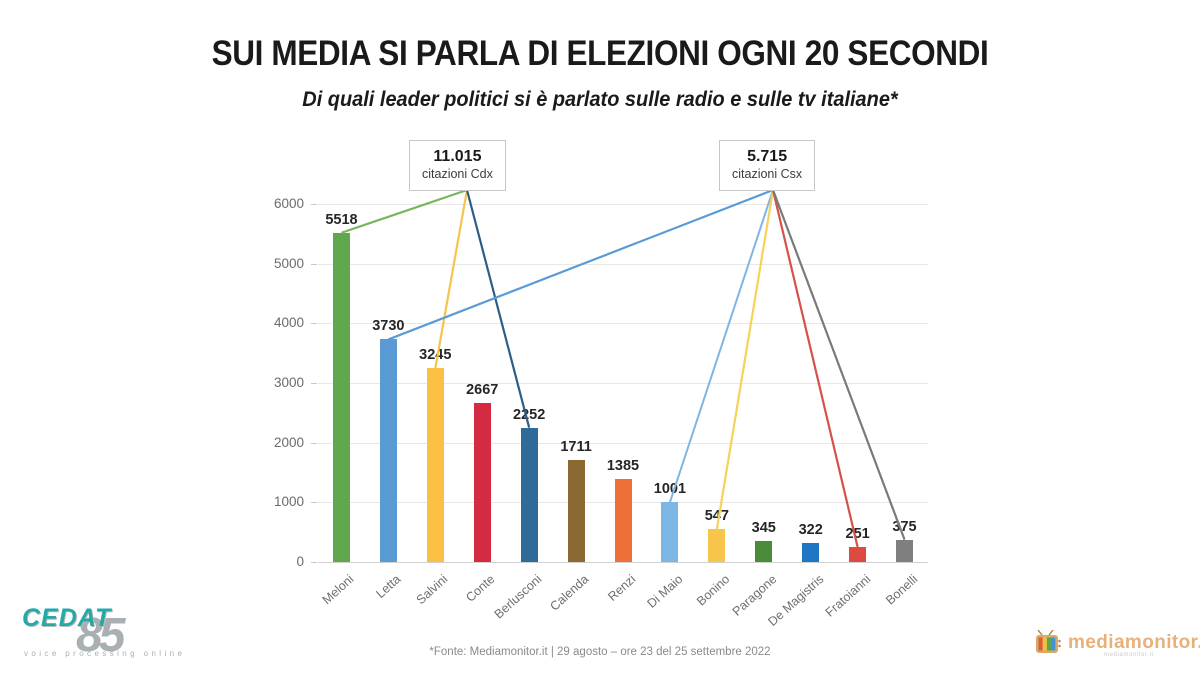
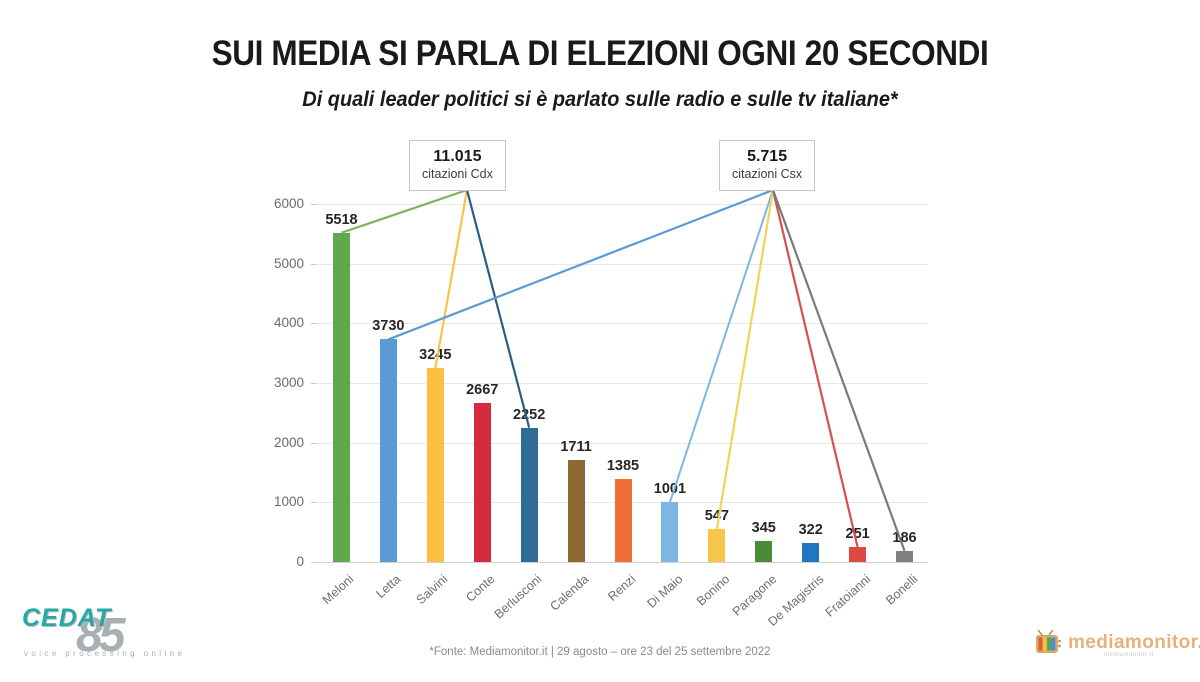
Bonelli: 375 -> 186
